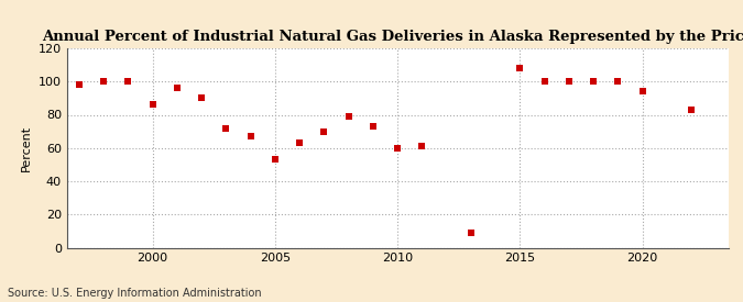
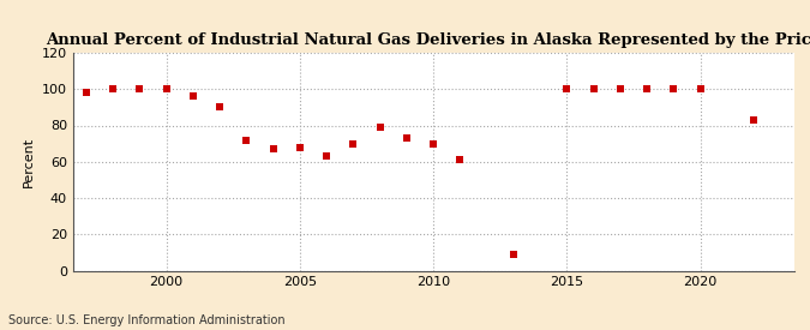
2000: 86 -> 100
2005: 53 -> 68
2010: 60 -> 70
2015: 108 -> 100
2020: 94 -> 100
